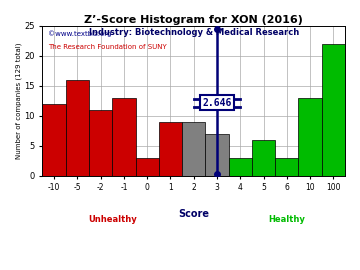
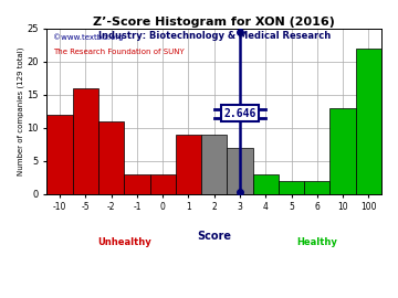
-1: 13 -> 3
5: 6 -> 2
6: 3 -> 2
